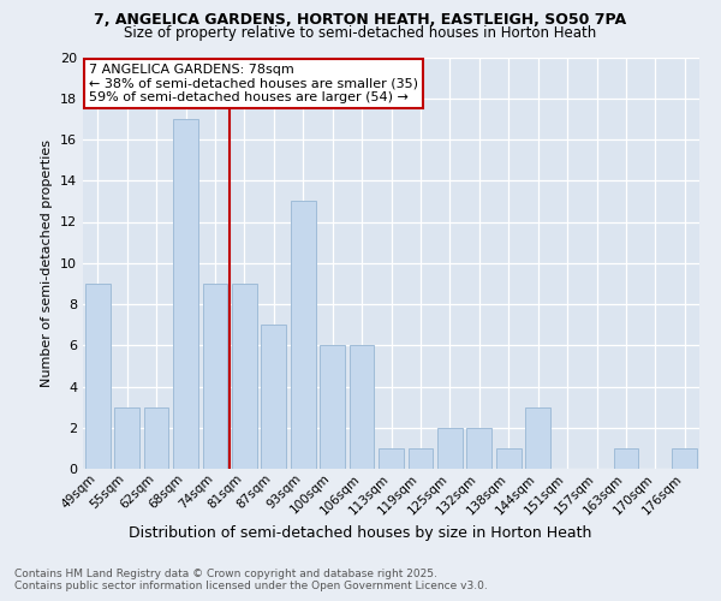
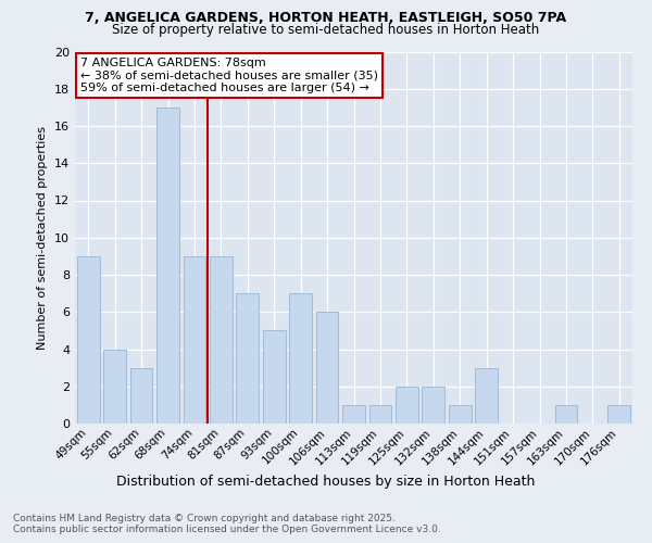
55sqm: 3 -> 4
93sqm: 13 -> 5
100sqm: 6 -> 7
